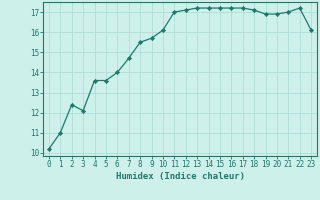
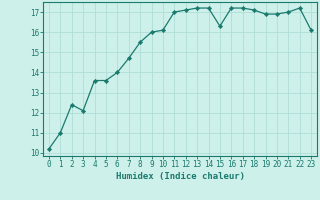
9: 15.7 -> 16.0
15: 17.2 -> 16.3
